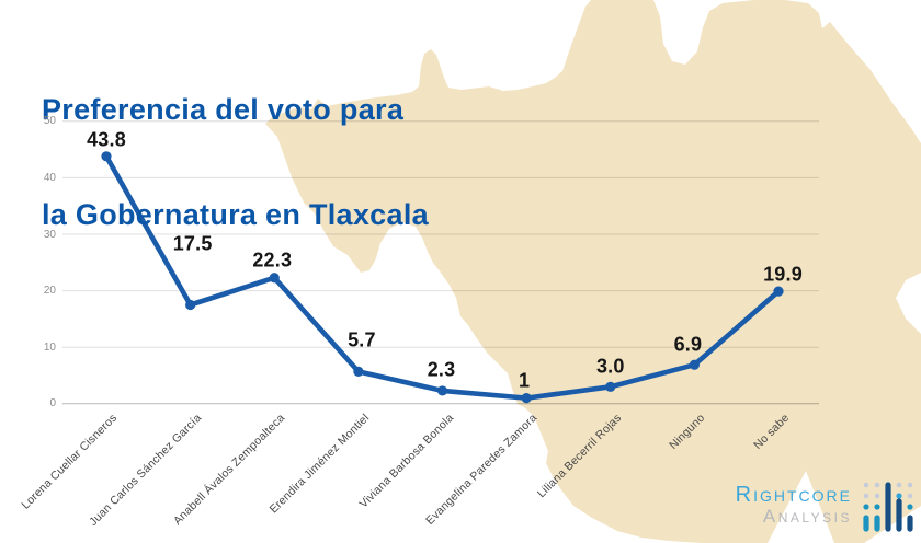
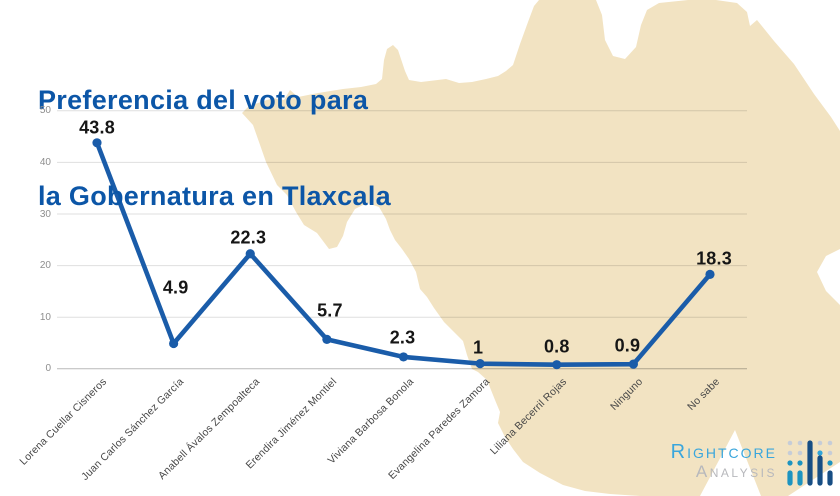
Juan Carlos Sánchez García: 17.5 -> 4.9
Liliana Becerril Rojas: 3.0 -> 0.8
Ninguno: 6.9 -> 0.9
No sabe: 19.9 -> 18.3
